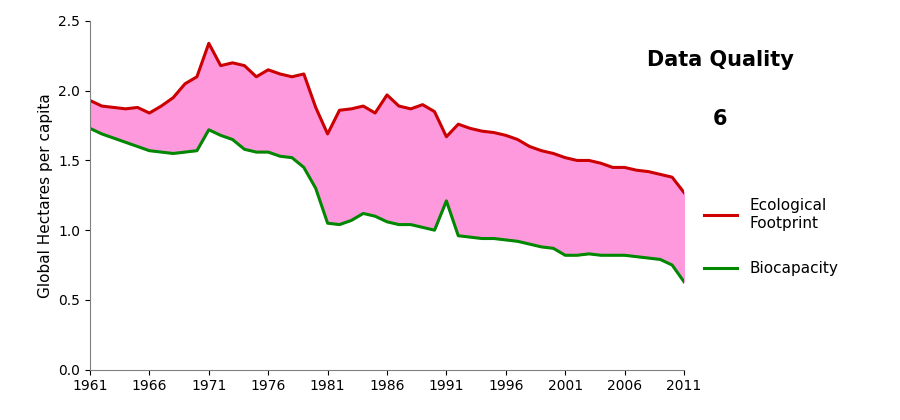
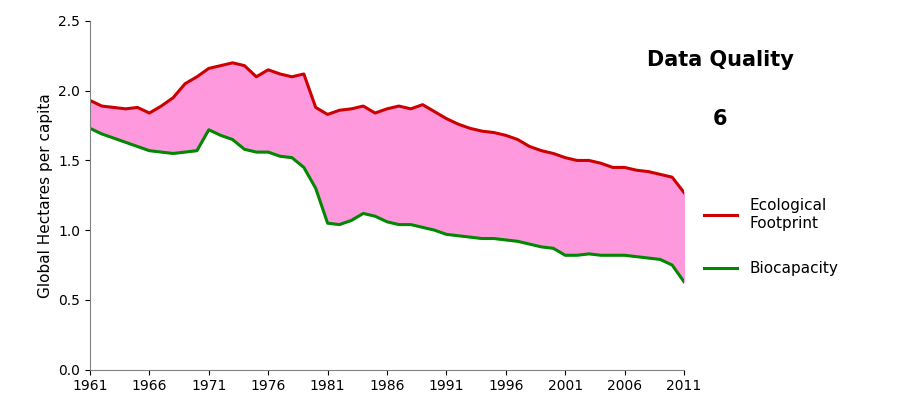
Ecological Footprint/1971: 2.34 -> 2.16
Ecological Footprint/1981: 1.69 -> 1.83
Ecological Footprint/1986: 1.97 -> 1.87
Ecological Footprint/1991: 1.67 -> 1.80
Biocapacity/1991: 1.21 -> 0.97
